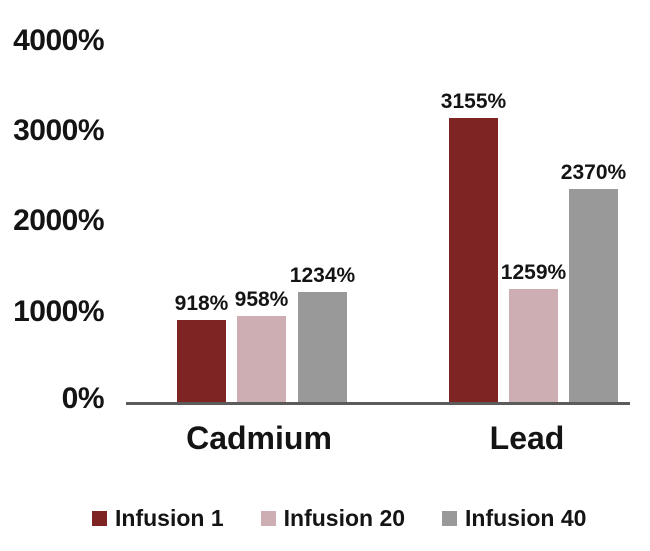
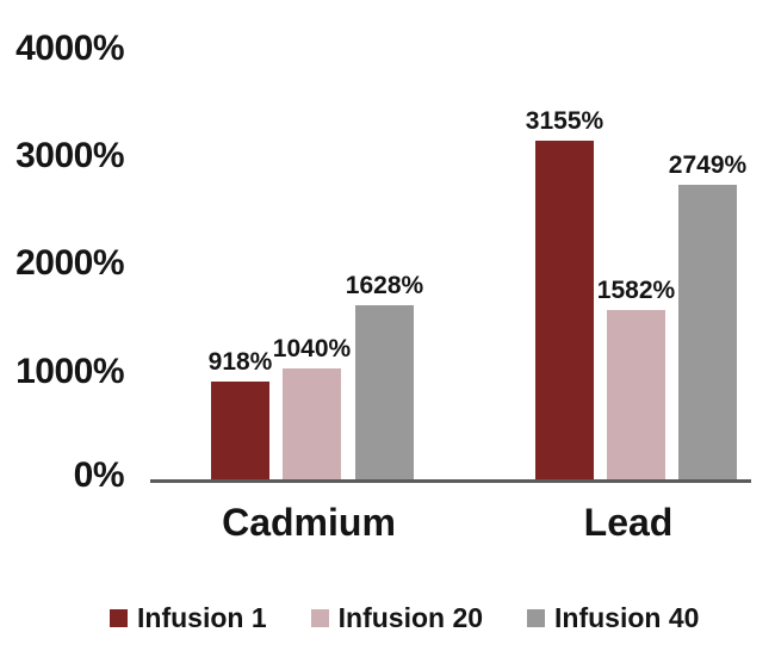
Infusion 20/Cadmium: 958% -> 1040%
Infusion 40/Cadmium: 1234% -> 1628%
Infusion 20/Lead: 1259% -> 1582%
Infusion 40/Lead: 2370% -> 2749%
